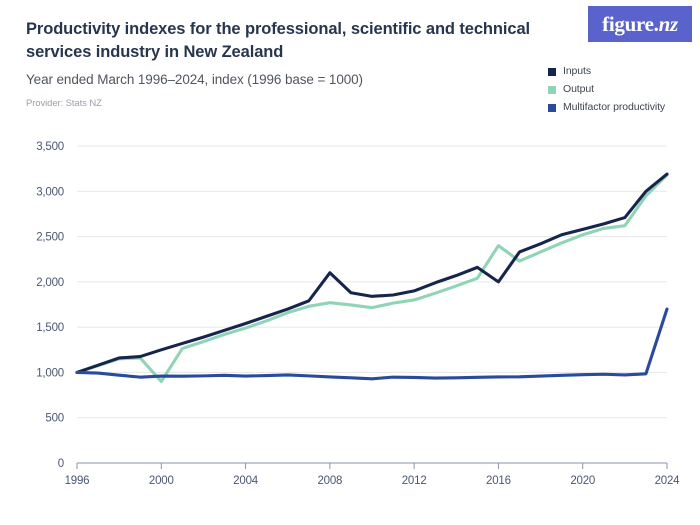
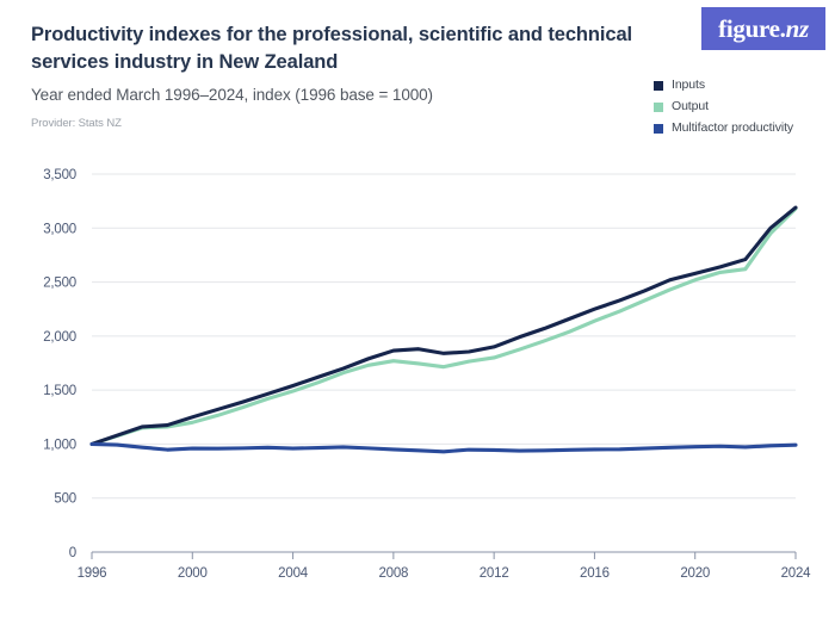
Output/2000: 900 -> 1200
Inputs/2008: 2100 -> 1900
Inputs/2016: 2000 -> 2200
Output/2016: 2400 -> 2100
Multifactor productivity/2024: 1700 -> 1000
